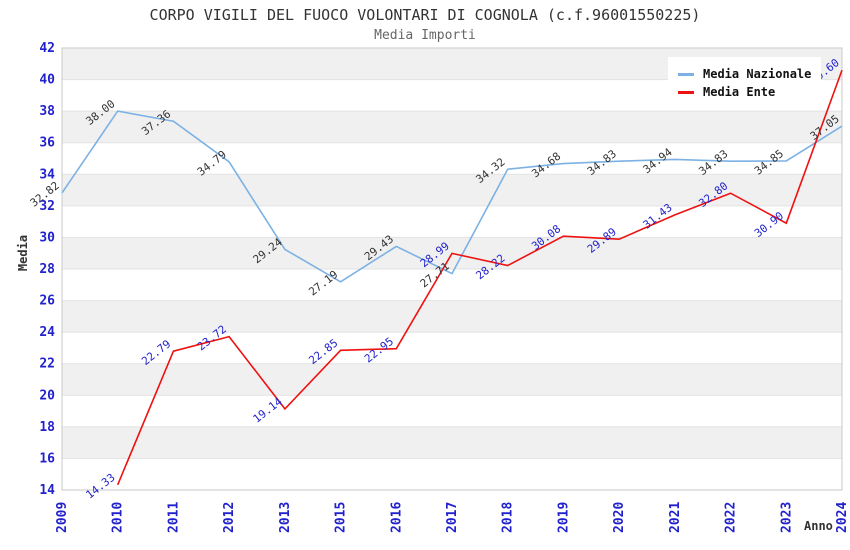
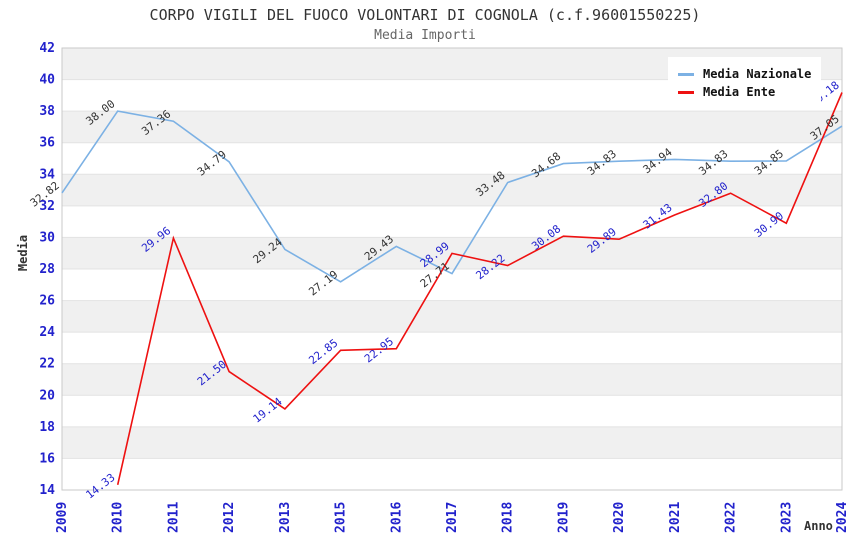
Media Ente/2011: 22.79 -> 29.96
Media Ente/2012: 23.72 -> 21.50
Media Nazionale/2018: 34.32 -> 33.48
Media Ente/2024: 40.60 -> 39.18
